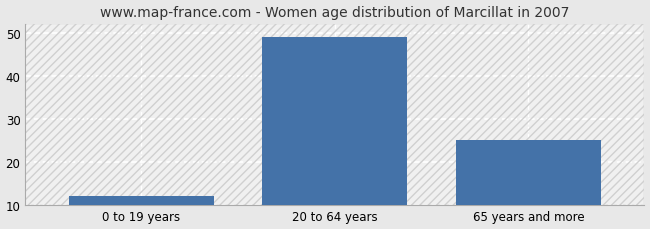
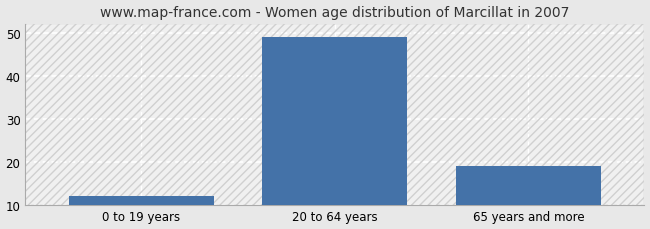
65 years and more: 25 -> 19
